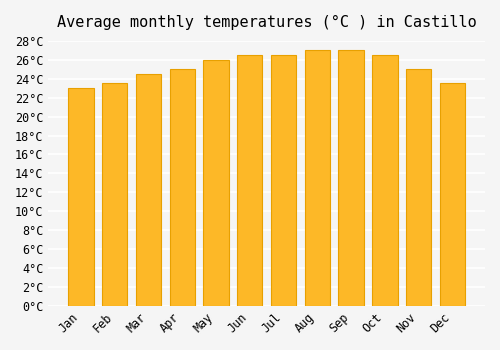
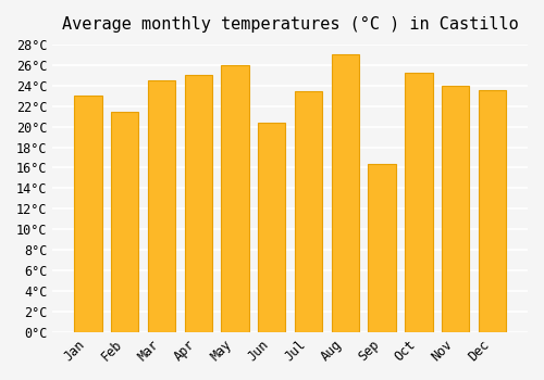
Feb: 23.5°C -> 21.4°C
Jun: 26.5°C -> 20.4°C
Jul: 26.5°C -> 23.4°C
Sep: 27.0°C -> 16.4°C
Oct: 26.5°C -> 25.2°C
Nov: 25.0°C -> 24.0°C
